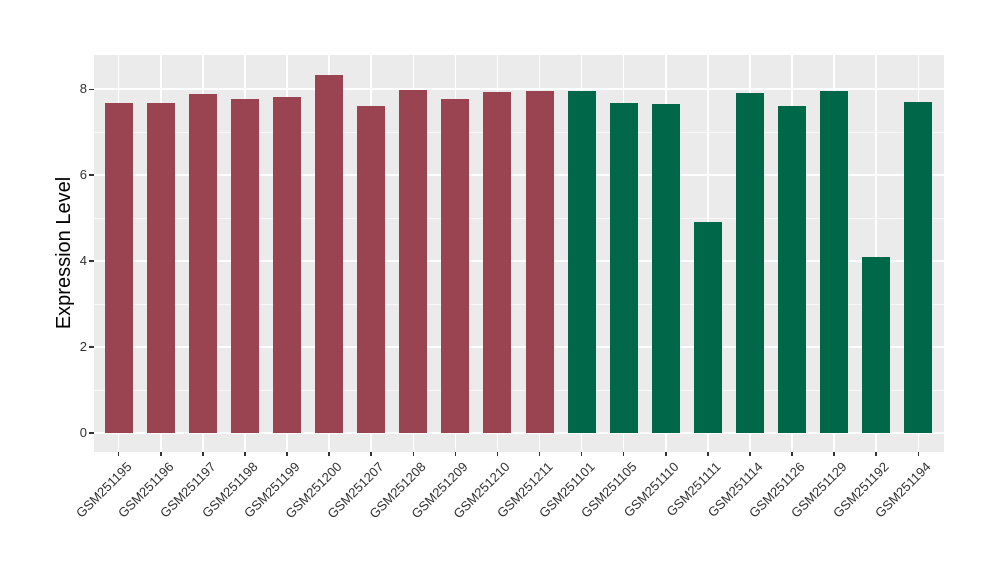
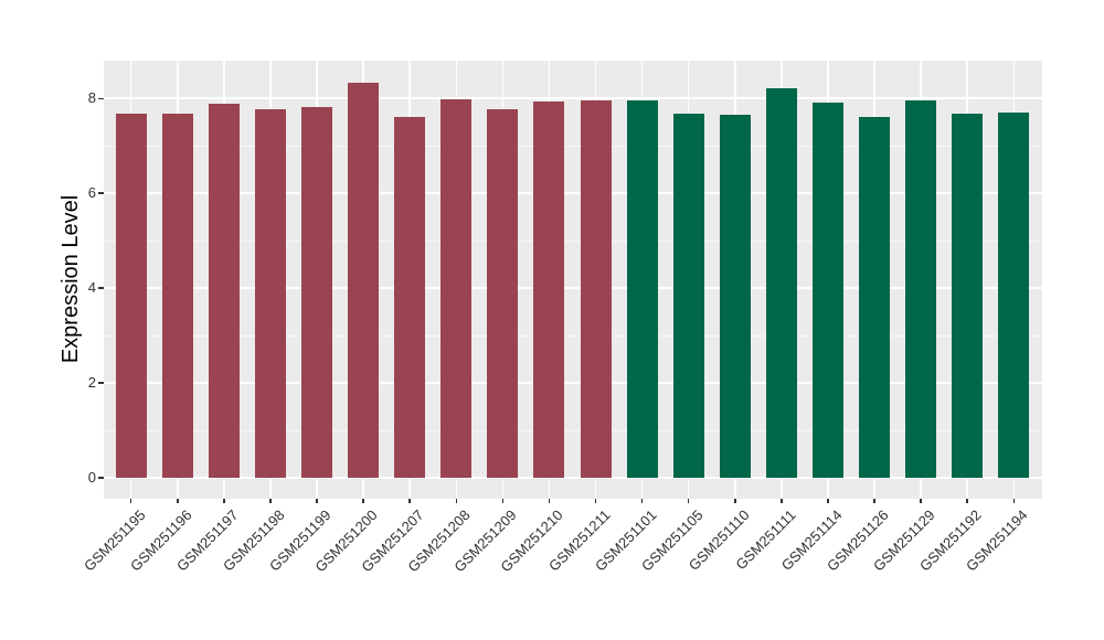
GSM251111: 4.9 -> 8.2
GSM251192: 4.1 -> 7.7
